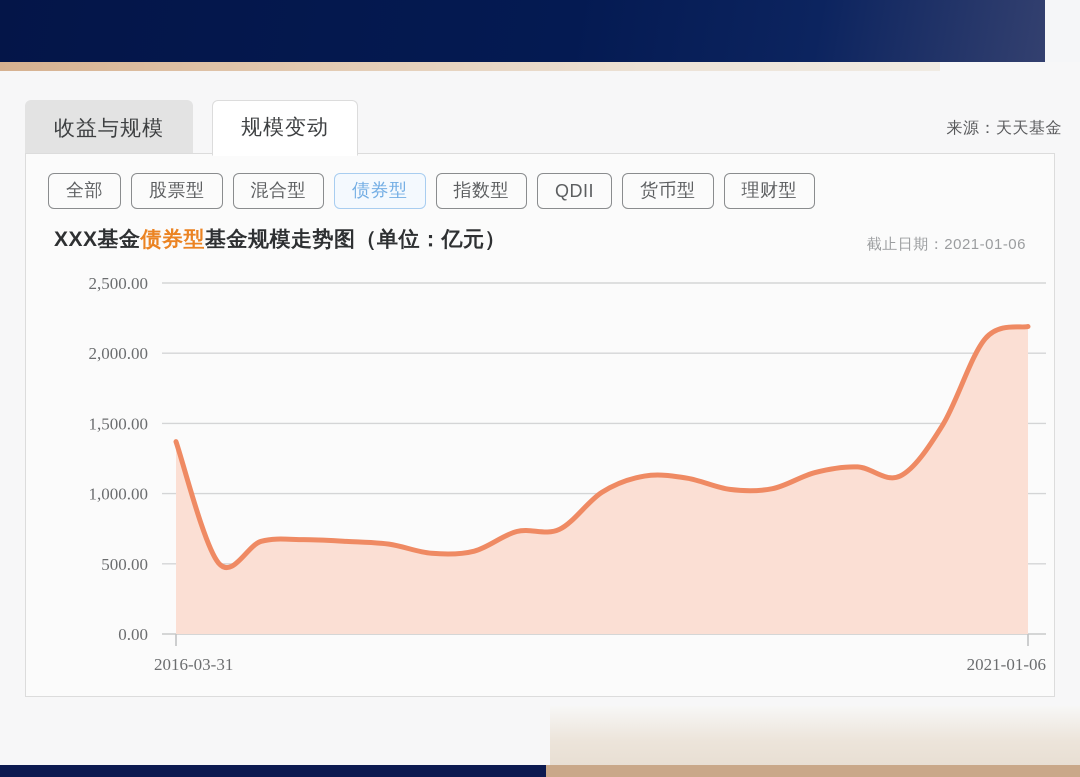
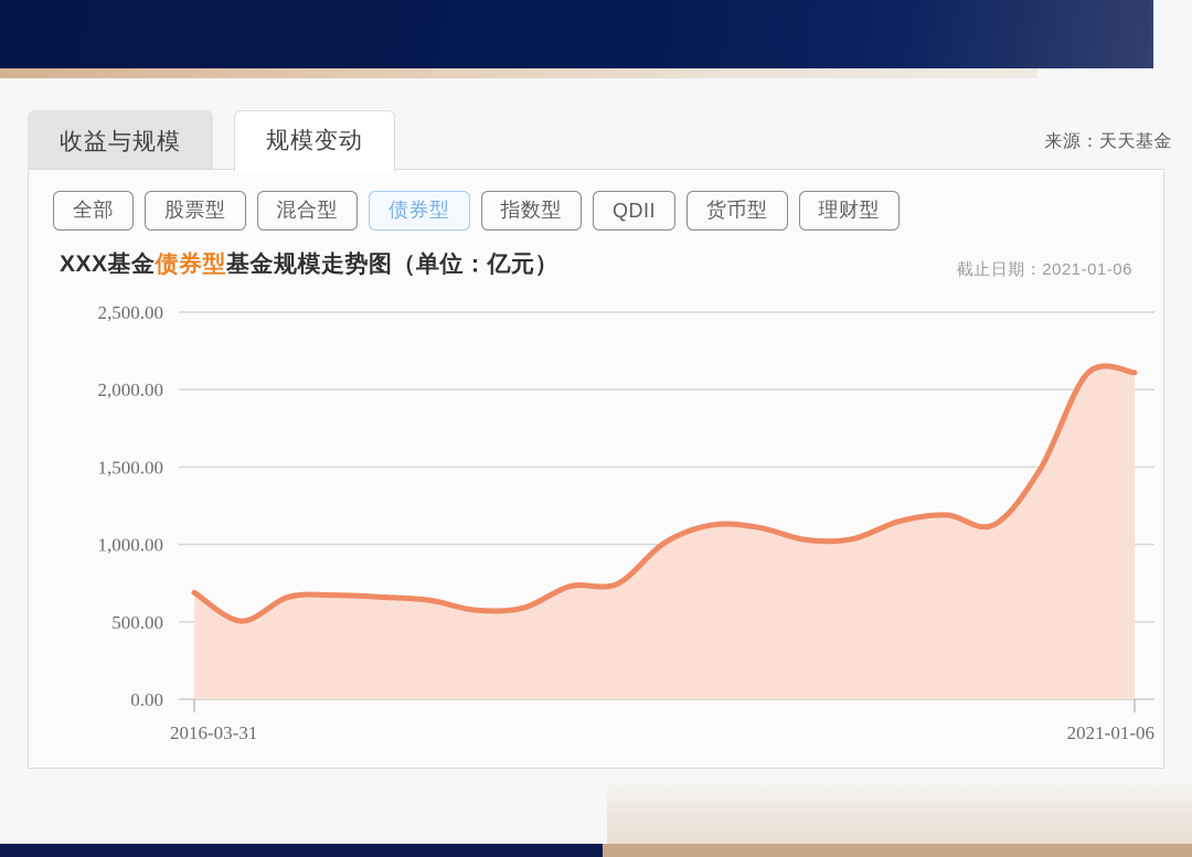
2016-03-31: 1370 -> 690
2021-01-06: 2190 -> 2110
